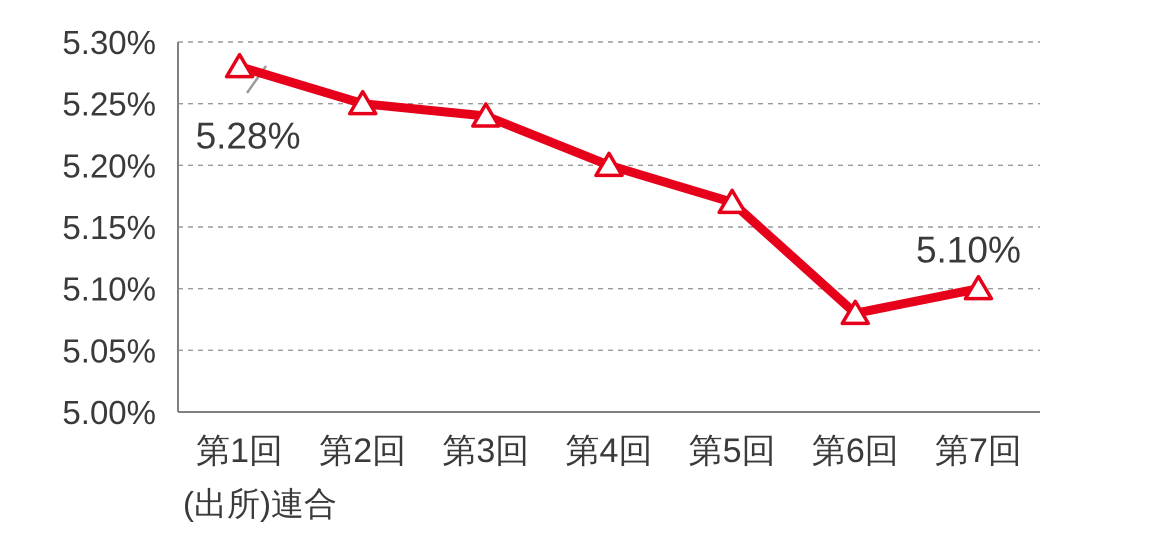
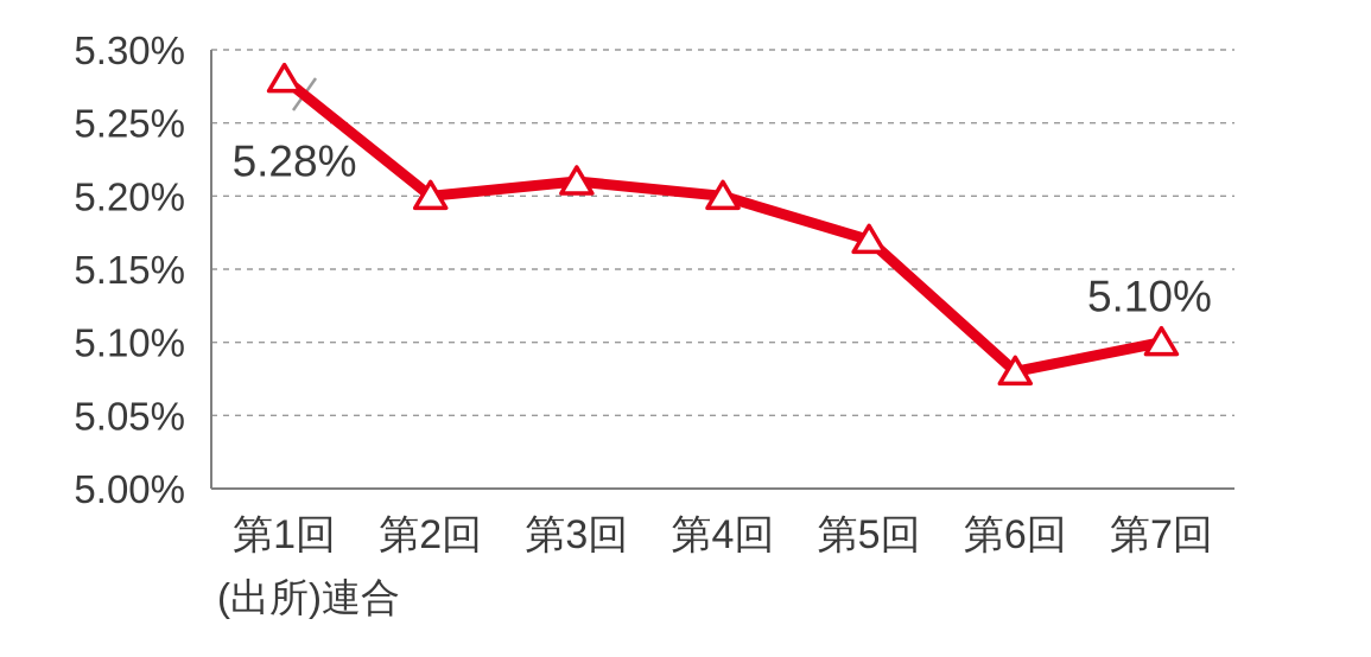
第2回: 5.25% -> 5.20%
第3回: 5.24% -> 5.21%
